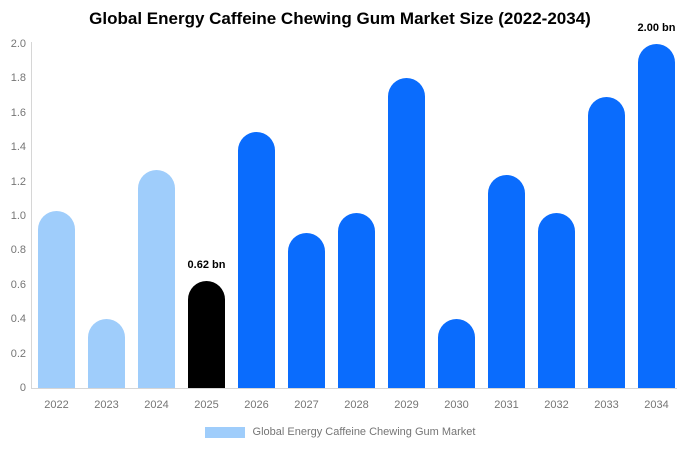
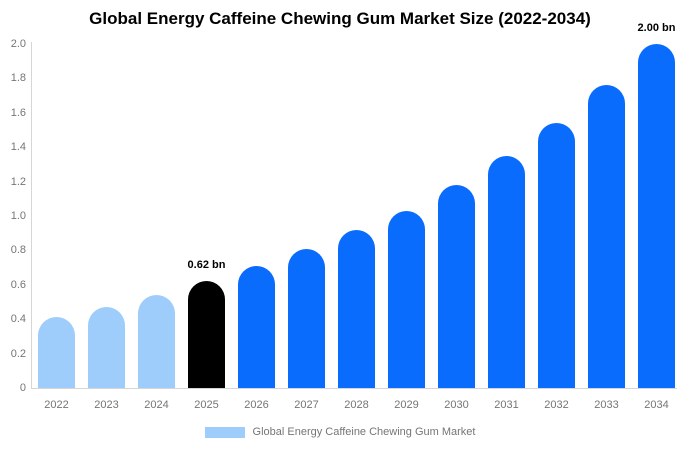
2022: 1.03 -> 0.41
2023: 0.40 -> 0.47
2024: 1.27 -> 0.54
2026: 1.49 -> 0.71
2027: 0.90 -> 0.81
2028: 1.02 -> 0.92
2029: 1.80 -> 1.03
2030: 0.40 -> 1.18
2031: 1.24 -> 1.35
2032: 1.02 -> 1.54
2033: 1.69 -> 1.76
